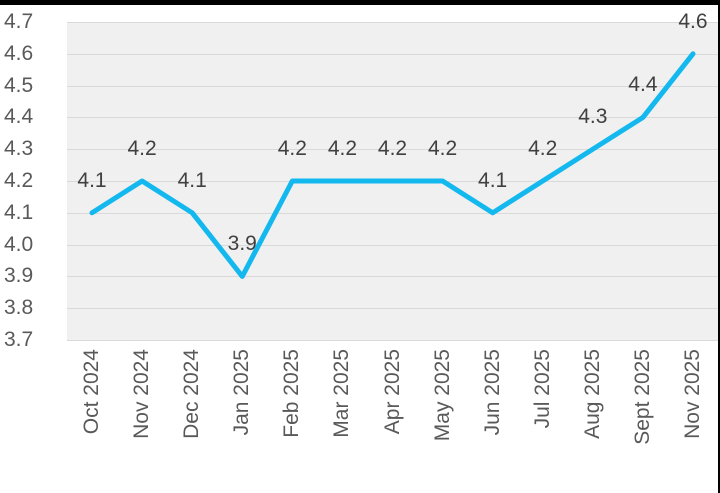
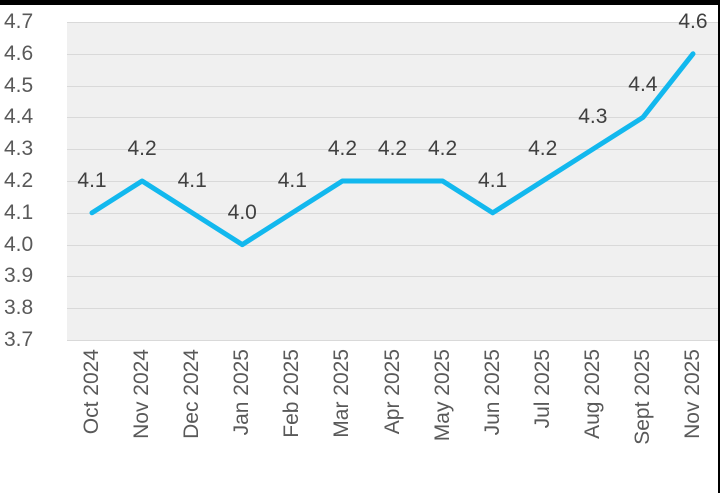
Jan 2025: 3.9 -> 4.0
Feb 2025: 4.2 -> 4.1
